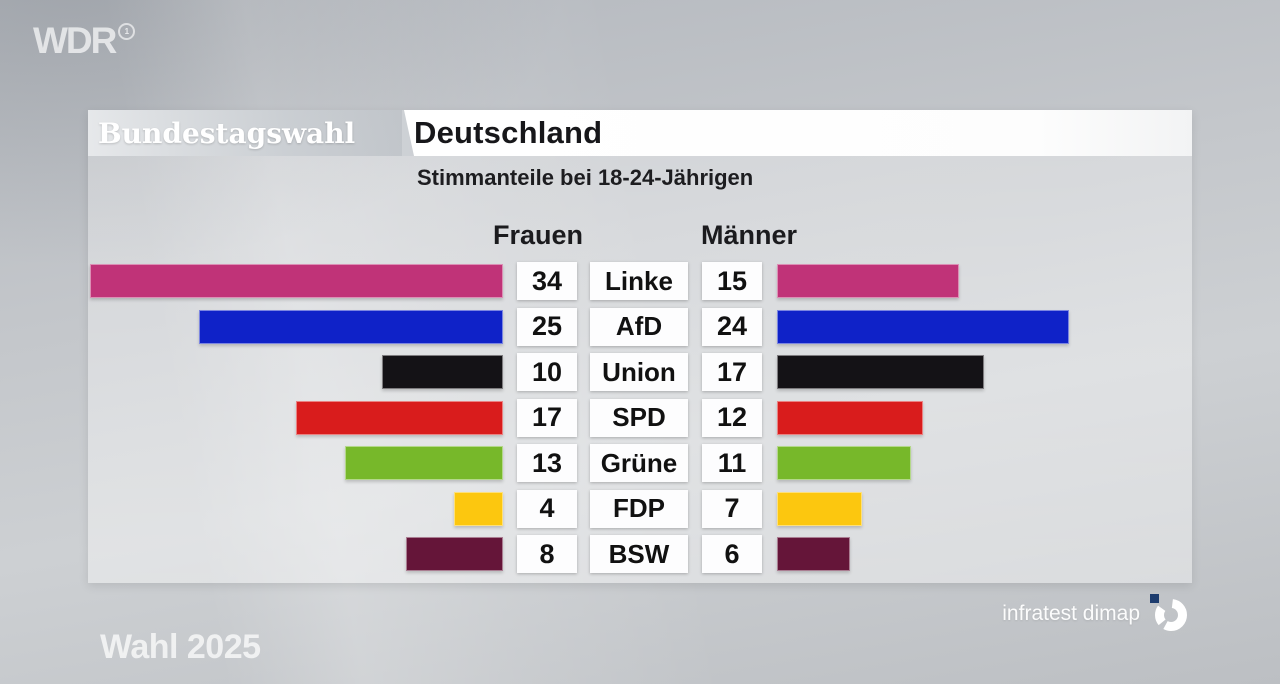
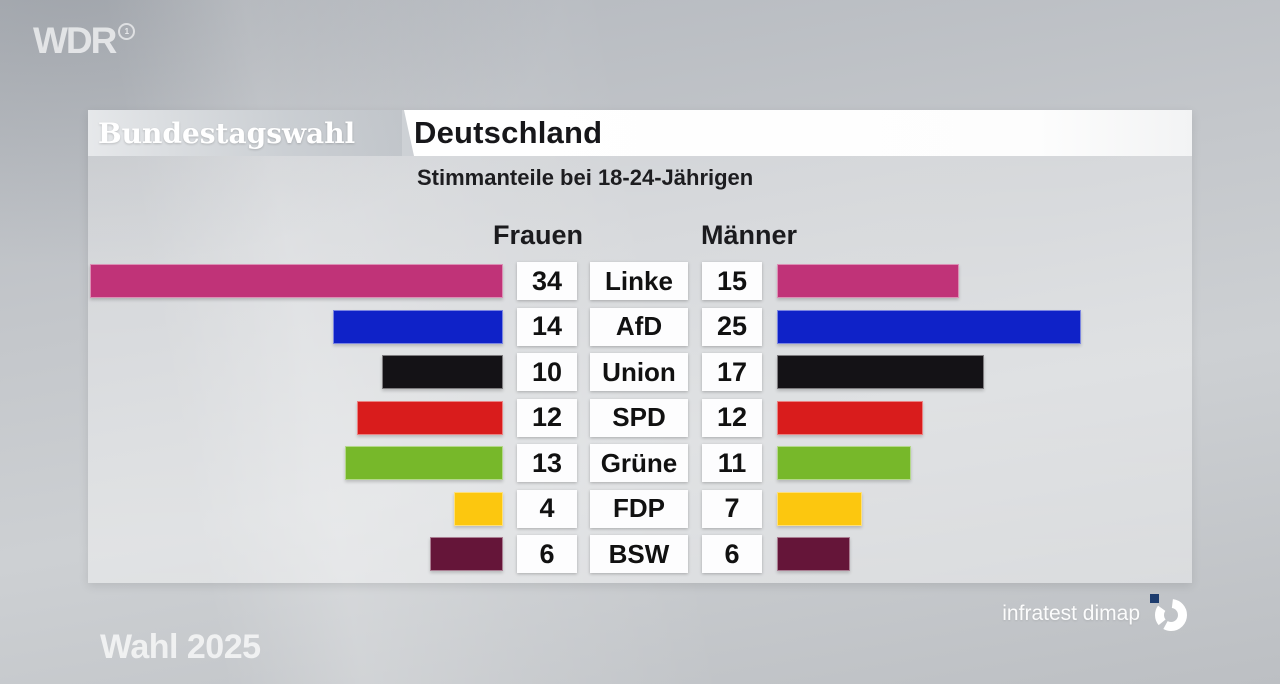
Frauen/AfD: 25 -> 14
Männer/AfD: 24 -> 25
Frauen/SPD: 17 -> 12
Frauen/BSW: 8 -> 6
